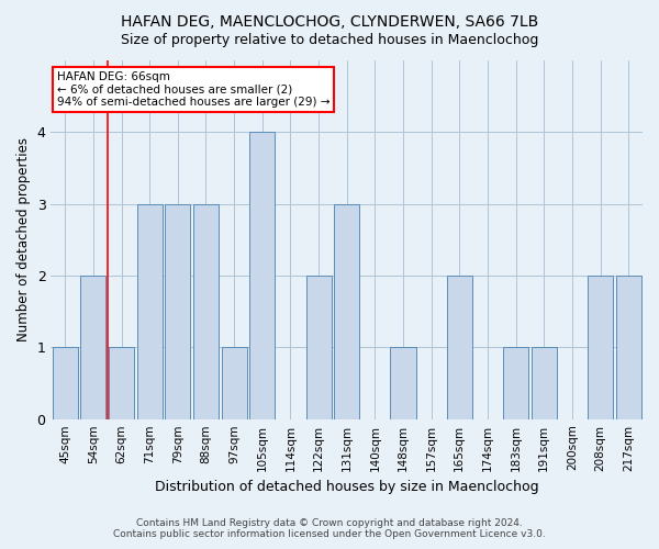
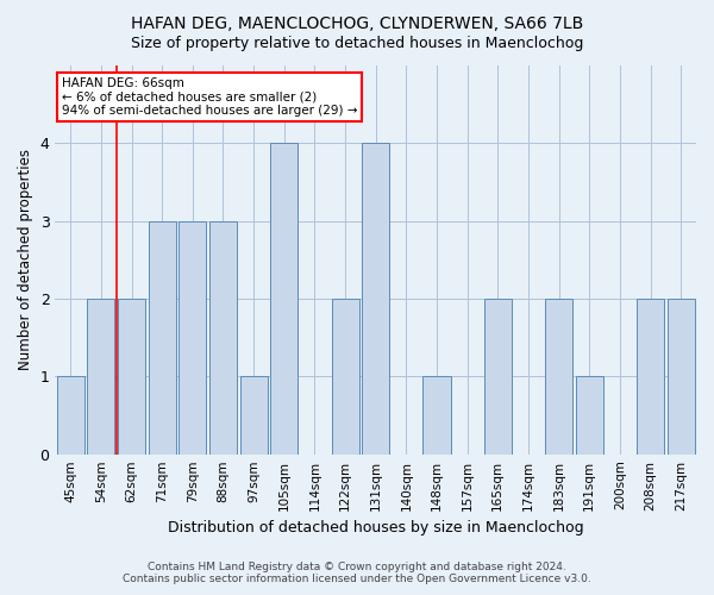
62sqm: 1 -> 2
131sqm: 3 -> 4
183sqm: 1 -> 2
